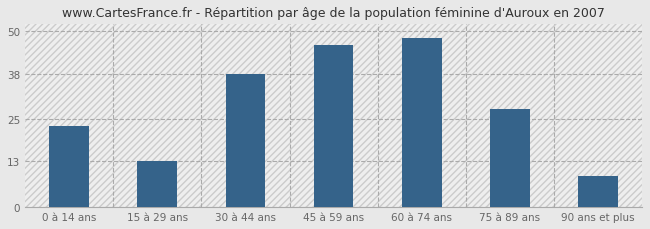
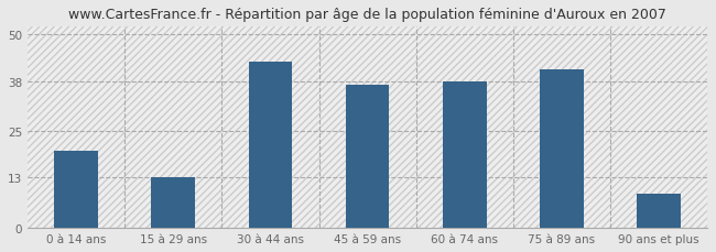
0 à 14 ans: 23 -> 20
30 à 44 ans: 38 -> 43
45 à 59 ans: 46 -> 37
60 à 74 ans: 48 -> 38
75 à 89 ans: 28 -> 41
